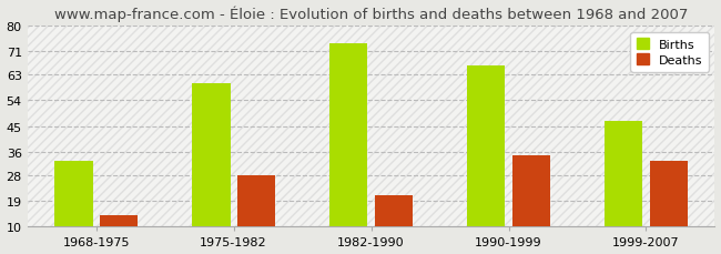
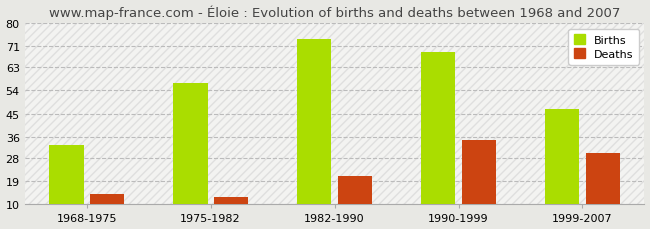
Births/1975-1982: 60 -> 57
Deaths/1975-1982: 28 -> 13
Births/1990-1999: 66 -> 69
Deaths/1999-2007: 33 -> 30
